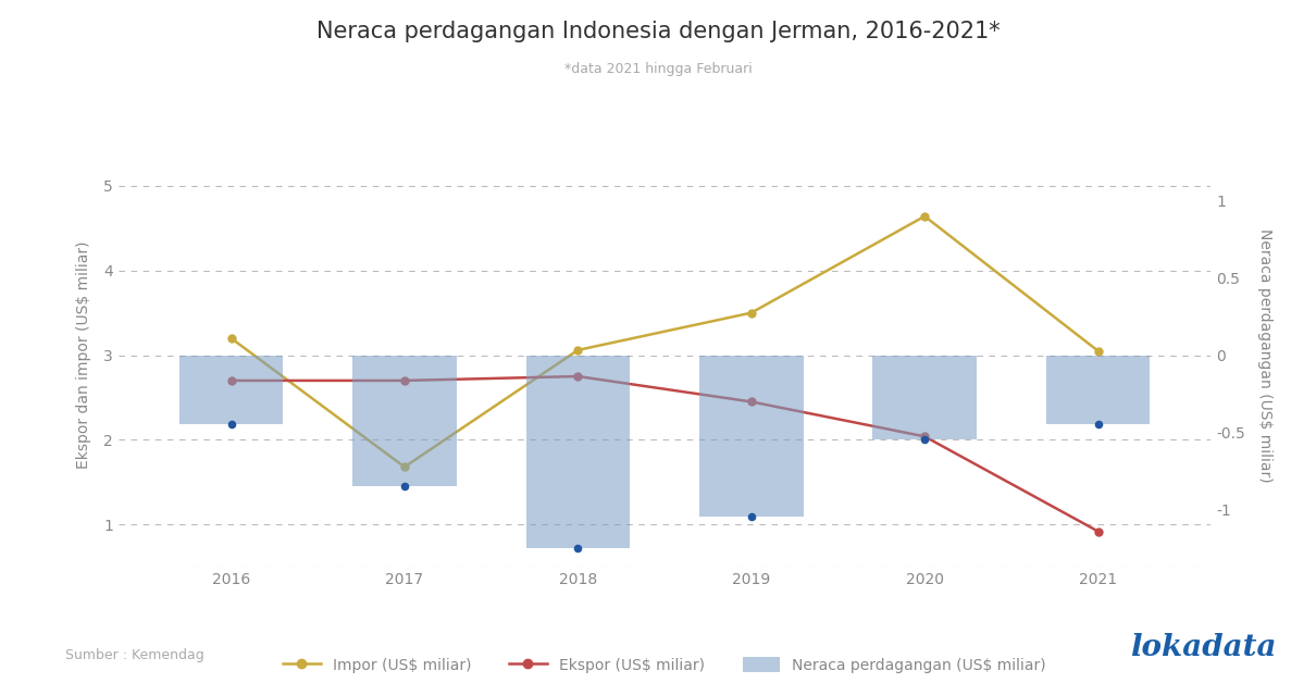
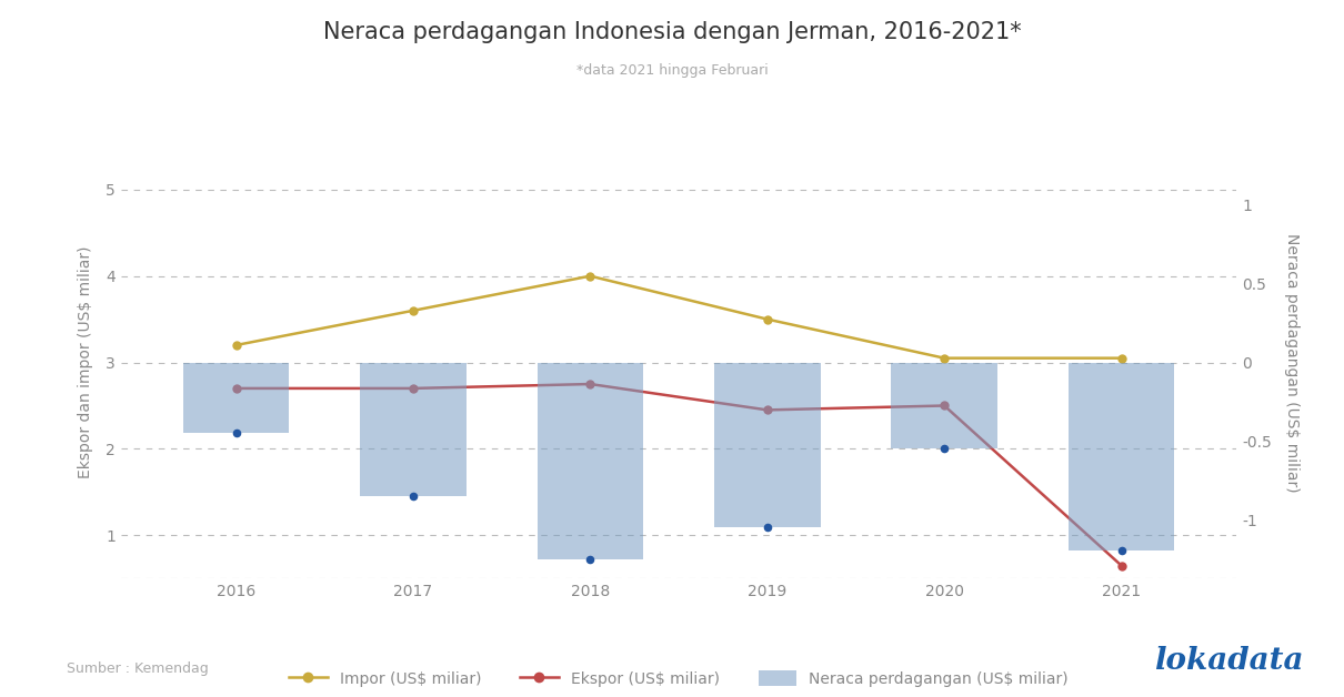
Impor (US$ miliar)/2017: 1.68 -> 3.60
Impor (US$ miliar)/2018: 3.06 -> 4.00
Impor (US$ miliar)/2020: 4.64 -> 3.05
Ekspor (US$ miliar)/2020: 2.04 -> 2.50
Ekspor (US$ miliar)/2021: 0.92 -> 0.65
Neraca perdagangan (US$ miliar)/2021: -0.45 -> -1.20
